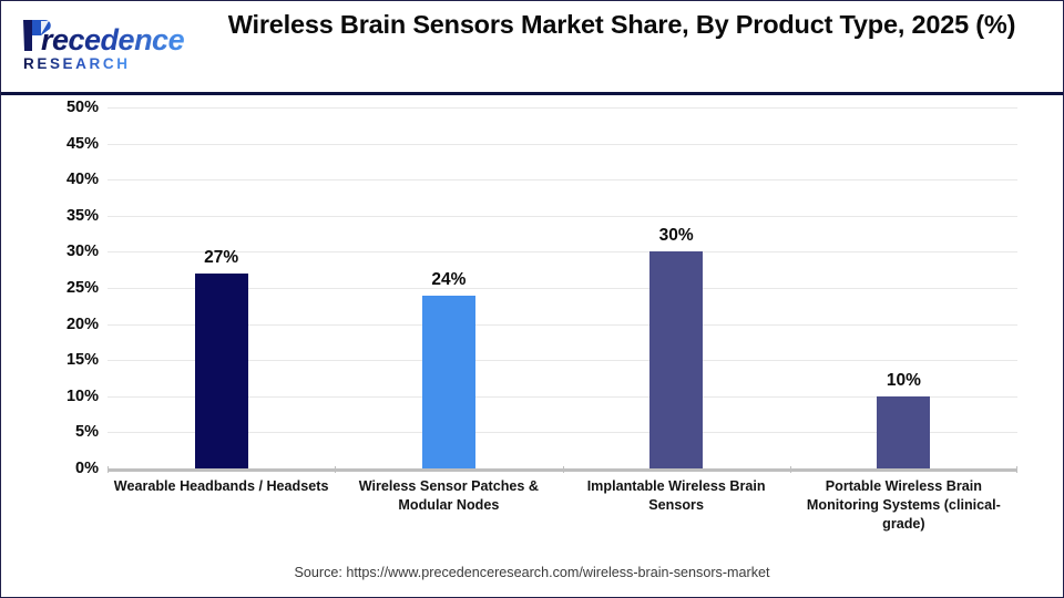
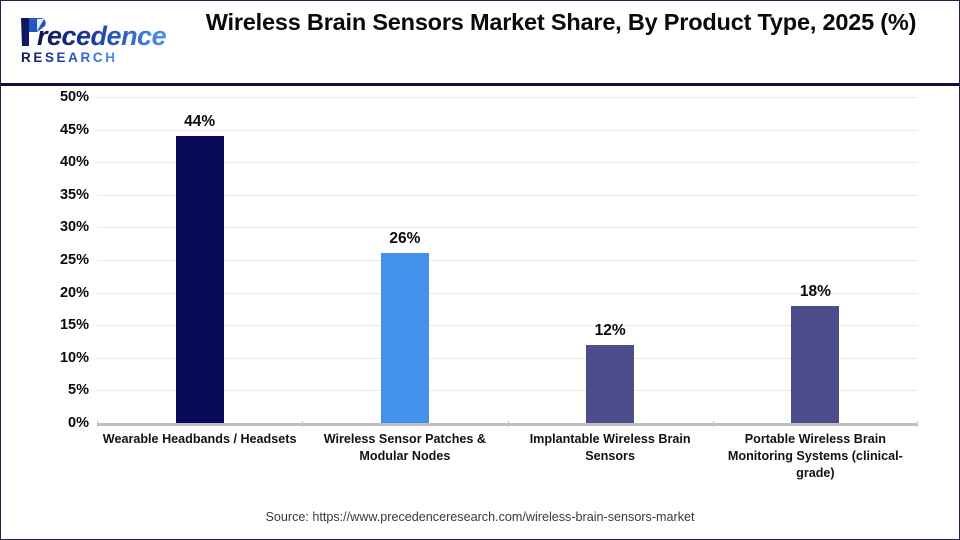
Wearable Headbands / Headsets: 27% -> 44%
Wireless Sensor Patches & Modular Nodes: 24% -> 26%
Implantable Wireless Brain Sensors: 30% -> 12%
Portable Wireless Brain Monitoring Systems (clinical-grade): 10% -> 18%
